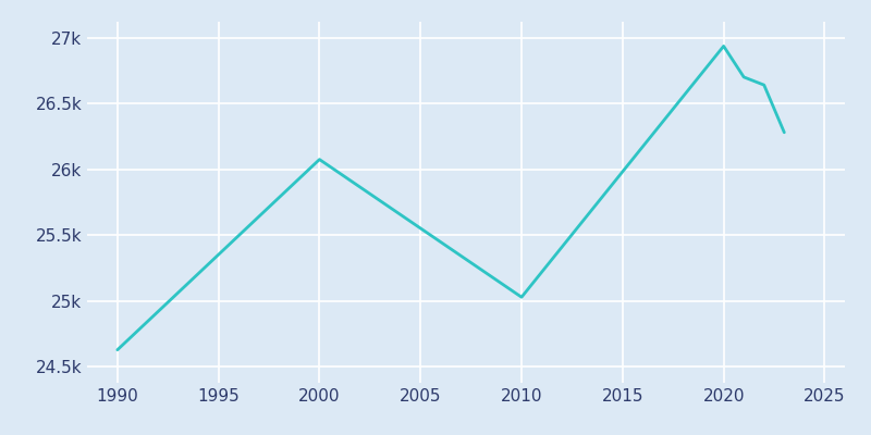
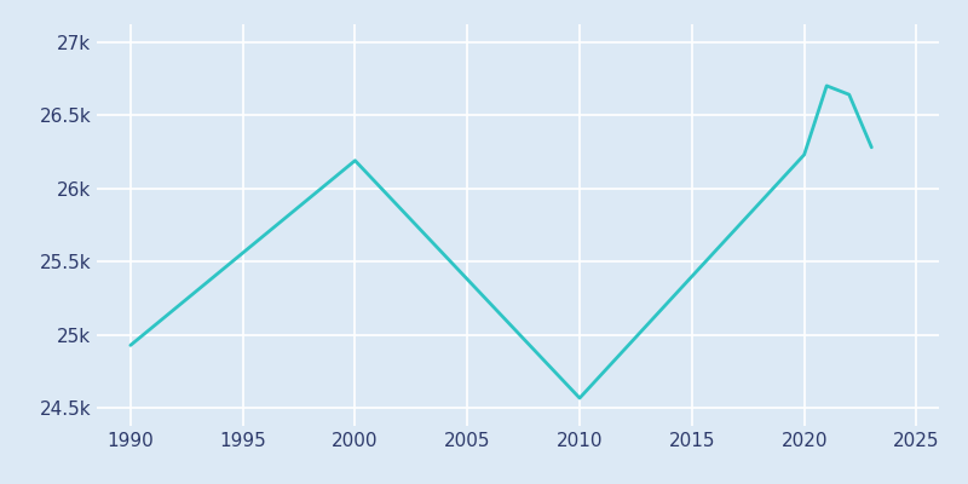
1990: 24.63k -> 24.93k
2000: 26.08k -> 26.19k
2010: 25.03k -> 24.57k
2020: 26.94k -> 26.23k
